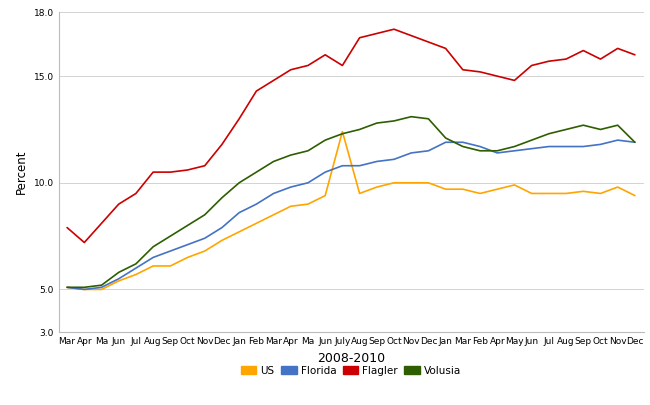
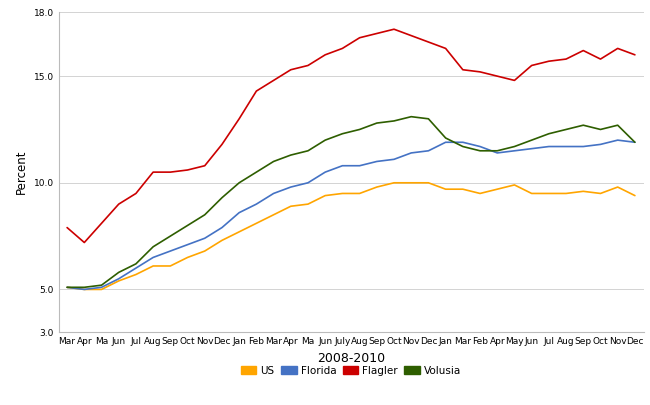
US/July: 12.4 -> 9.5
Flagler/July: 15.5 -> 16.3
